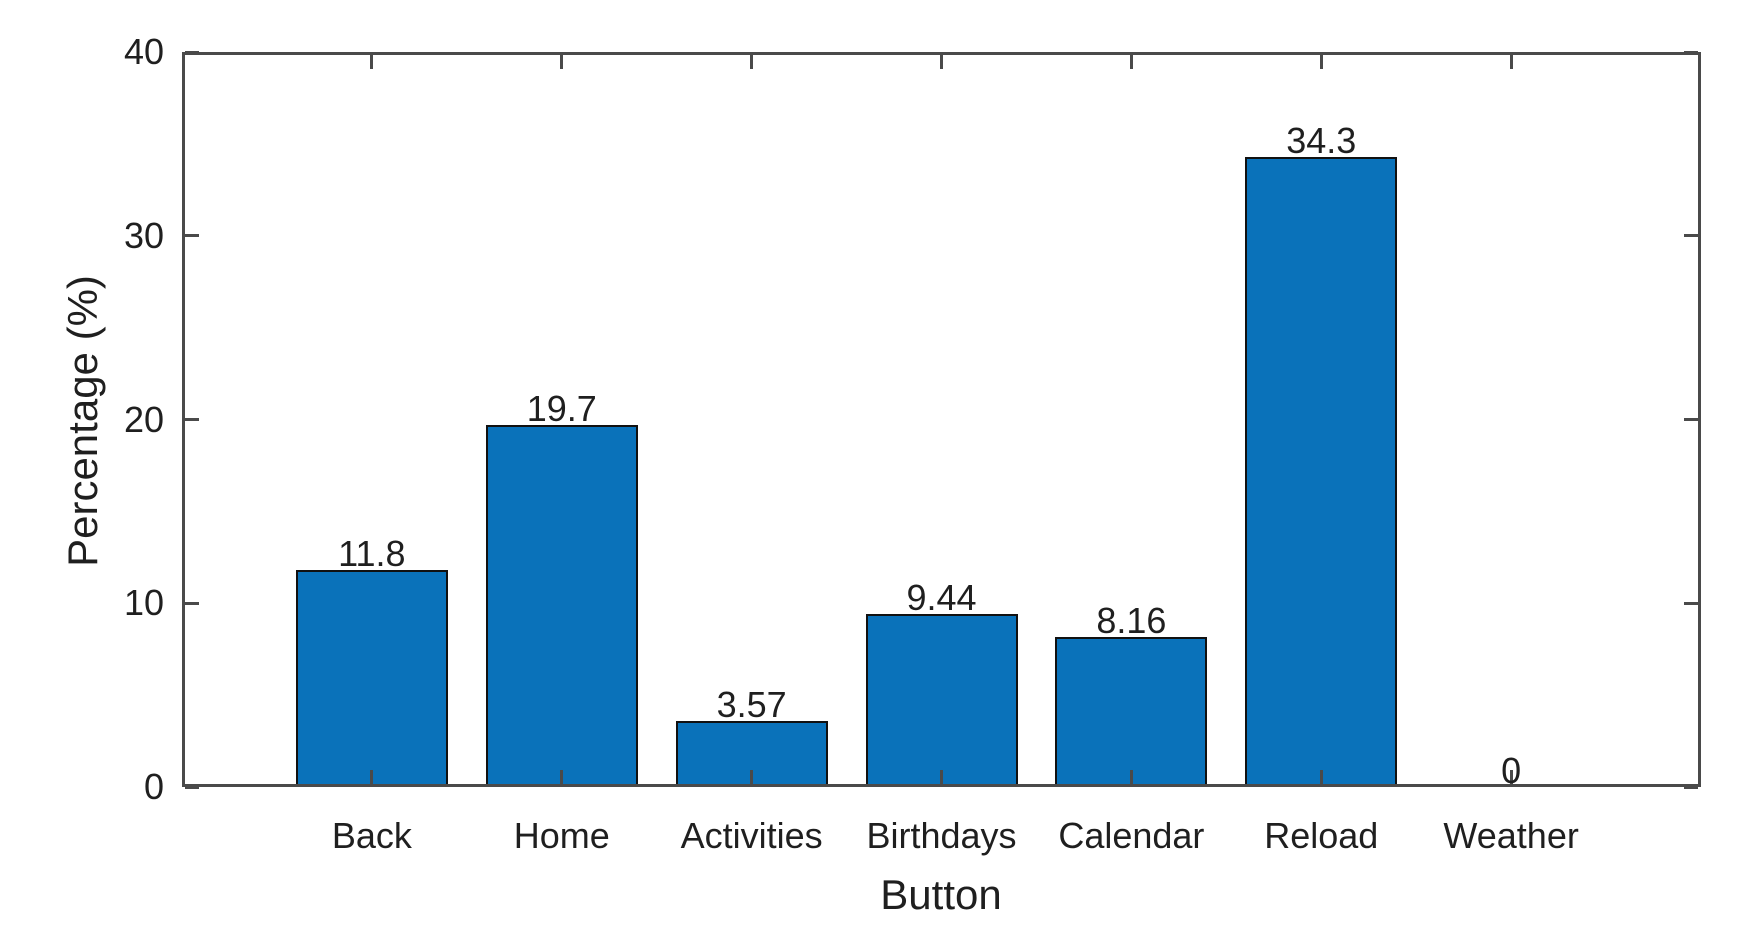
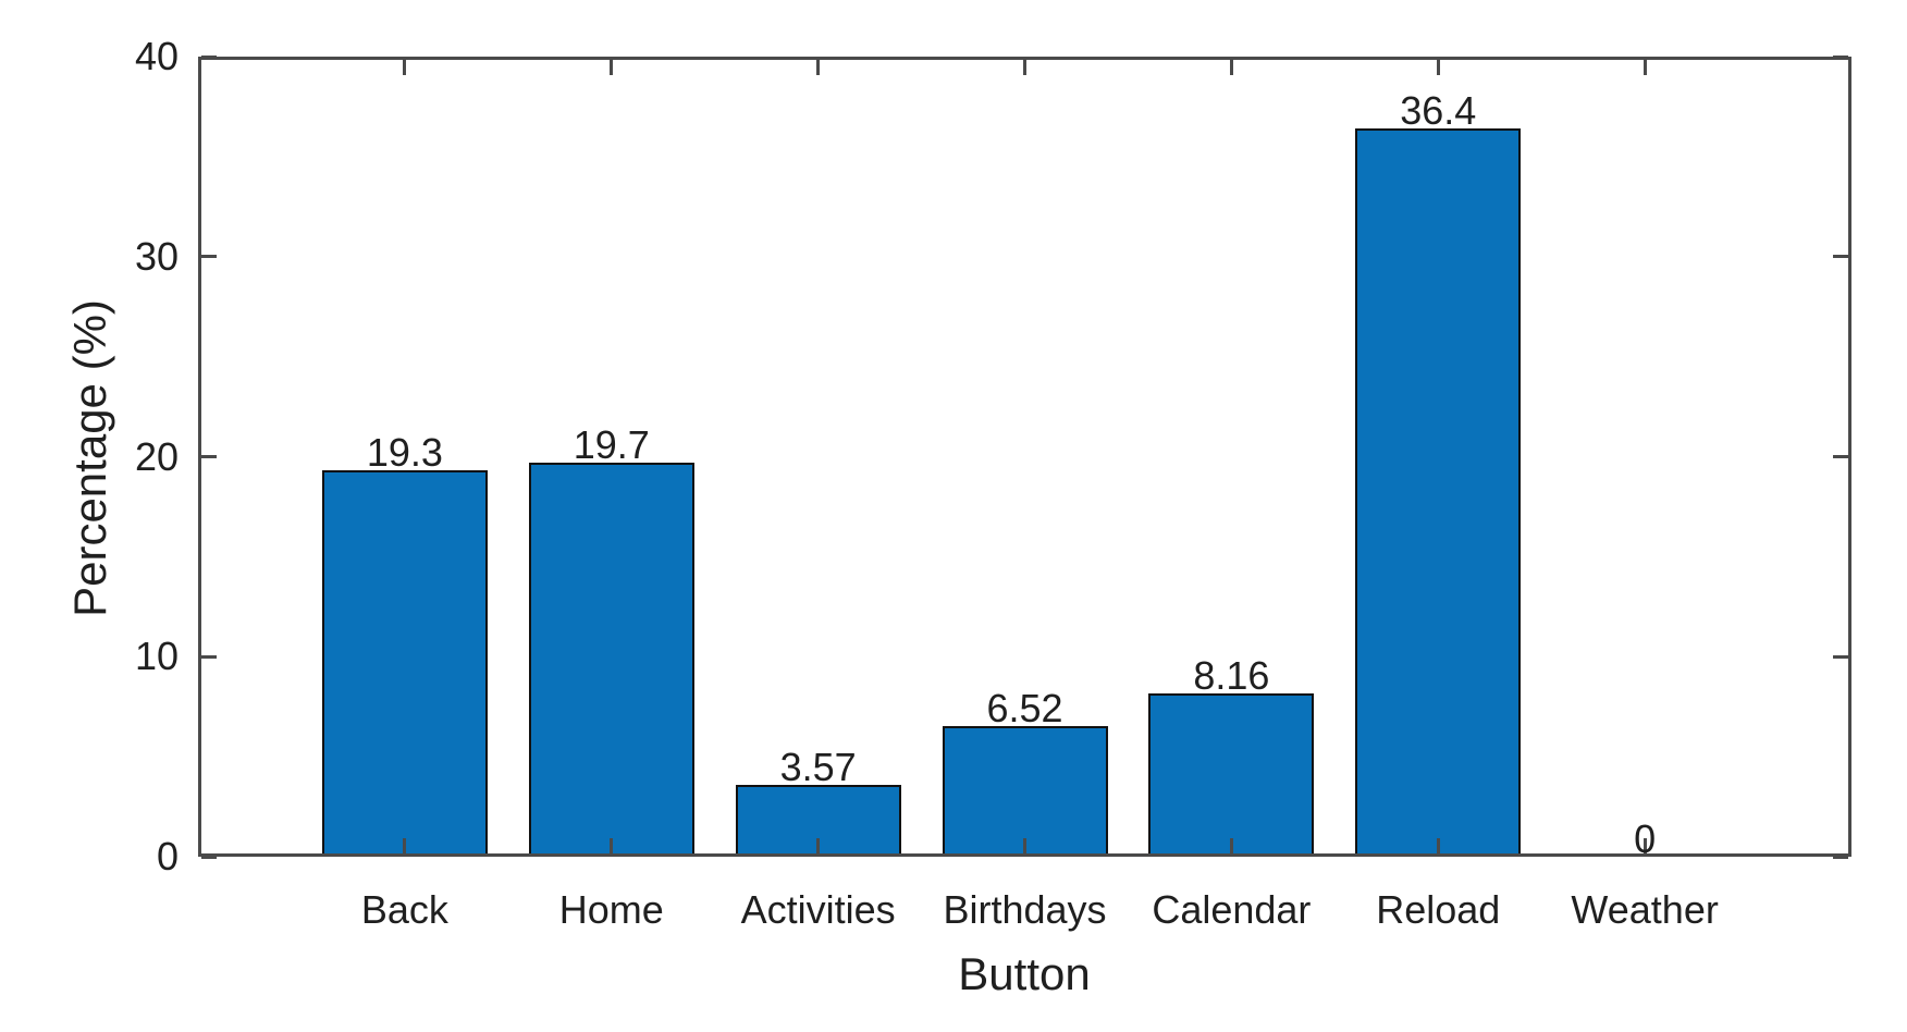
Back: 11.8 -> 19.3
Birthdays: 9.44 -> 6.52
Reload: 34.3 -> 36.4
